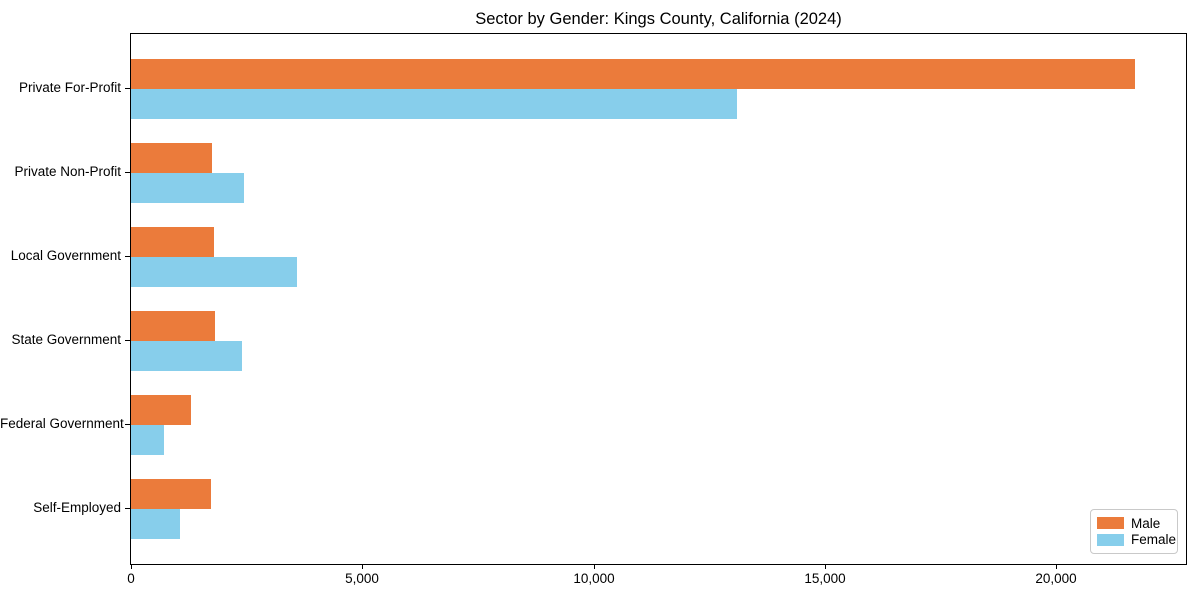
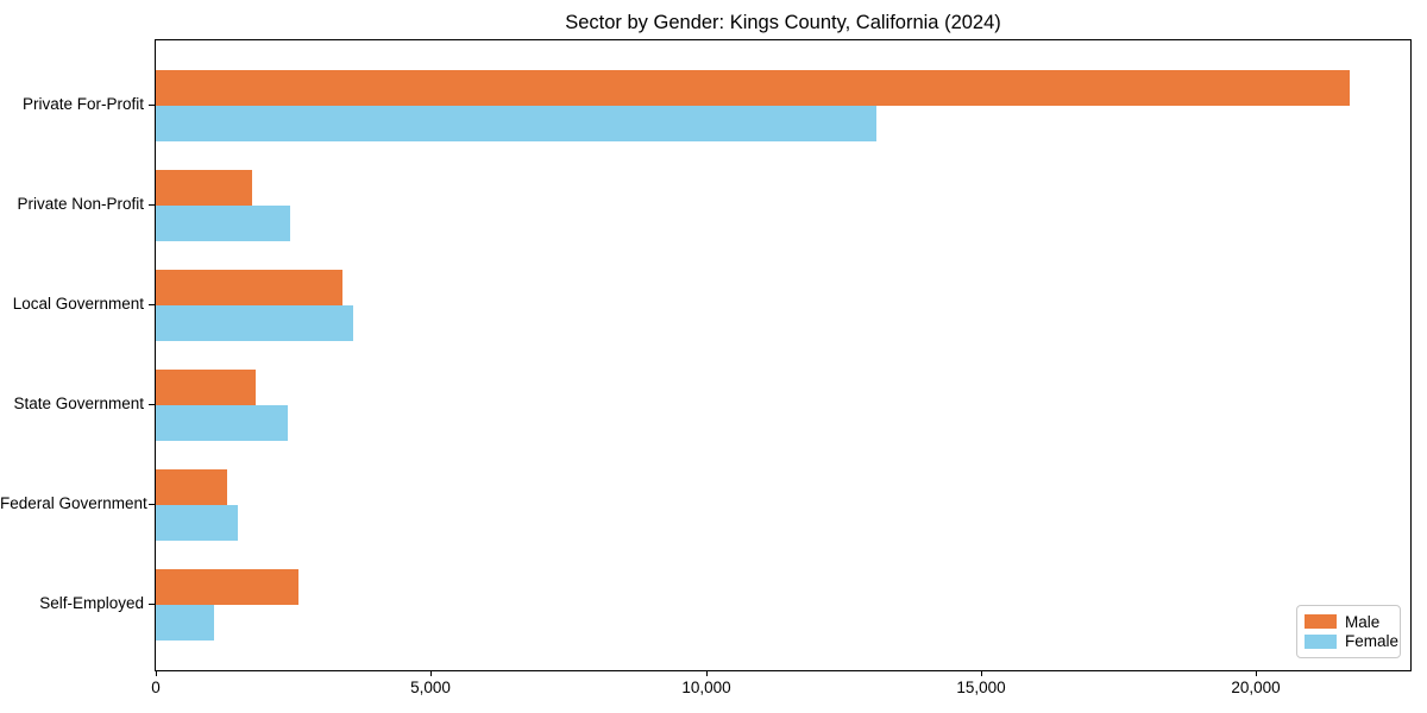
Male/Local Government: 1800 -> 3400
Female/Federal Government: 700 -> 1500
Male/Self-Employed: 1700 -> 2600
